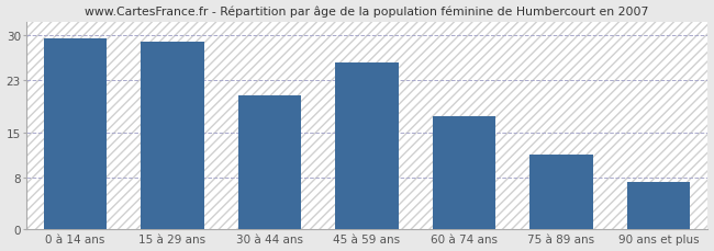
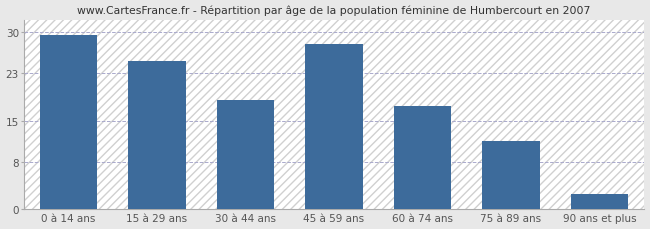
15 à 29 ans: 29.0 -> 25.0
30 à 44 ans: 20.6 -> 18.5
45 à 59 ans: 25.8 -> 28.0
90 ans et plus: 7.4 -> 2.5
